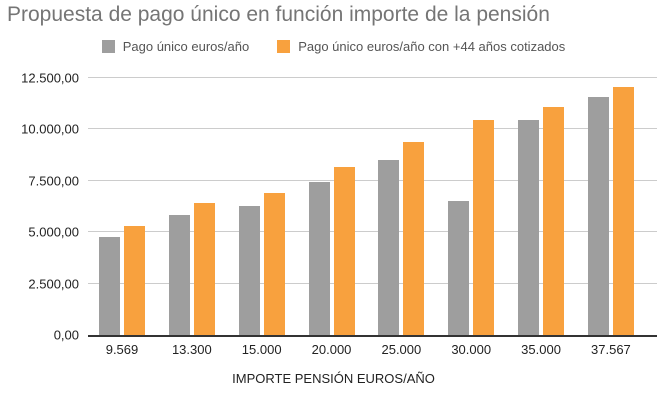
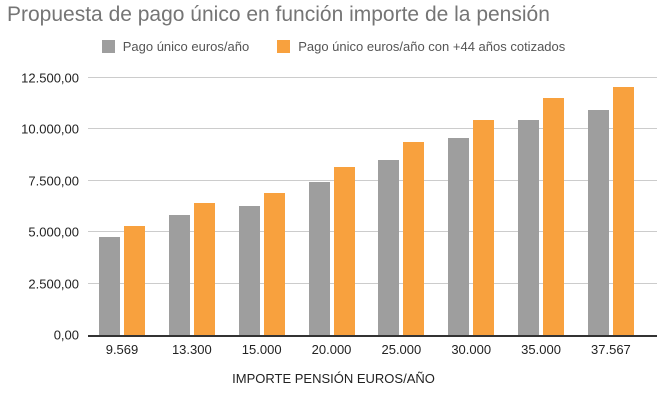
Pago único euros/año/30.000: 6500 -> 9600
Pago único euros/año con +44 años cotizados/35.000: 11100 -> 11600
Pago único euros/año/37.567: 11600 -> 11000
